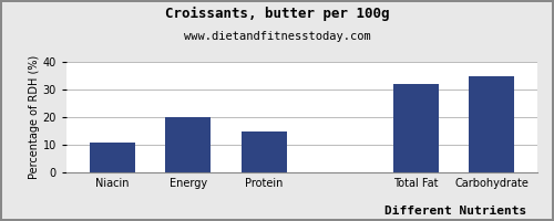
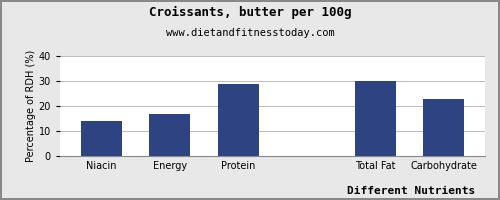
Niacin: 11 -> 14
Energy: 20 -> 17
Protein: 15 -> 29
Total Fat: 32 -> 30
Carbohydrate: 35 -> 23
